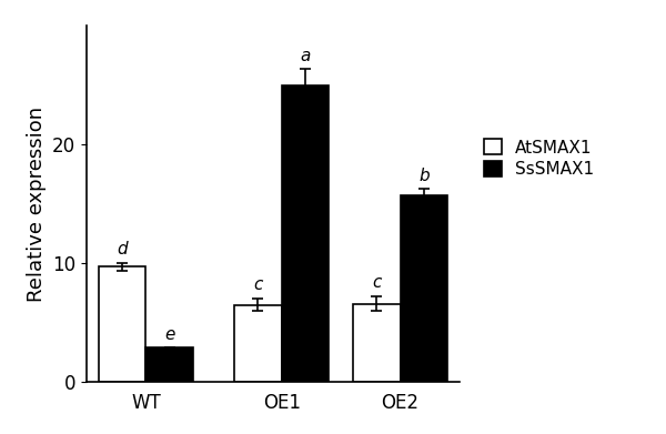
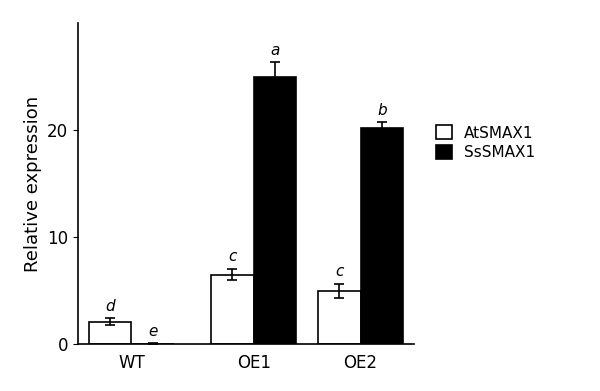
AtSMAX1/WT: 9.7 -> 2.1
SsSMAX1/WT: 2.9 -> 0.1
AtSMAX1/OE2: 6.6 -> 5.0
SsSMAX1/OE2: 15.7 -> 20.2
